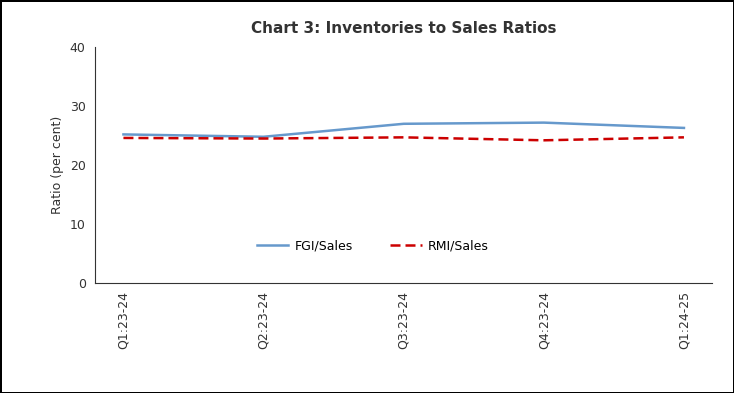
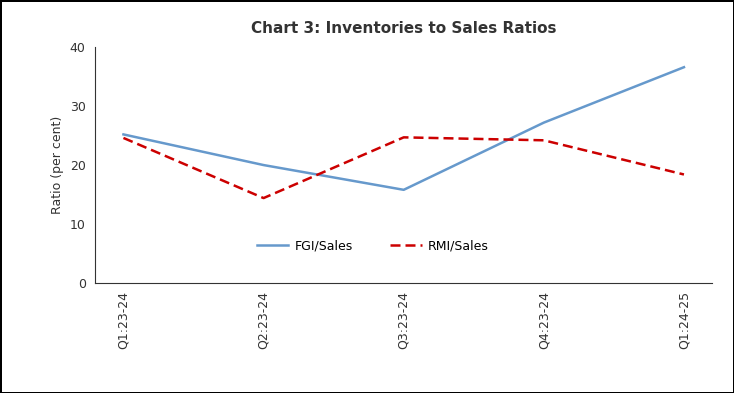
FGI/Sales/Q2:23-24: 24.8 -> 20.0
RMI/Sales/Q2:23-24: 24.5 -> 14.4
FGI/Sales/Q3:23-24: 27.0 -> 15.8
FGI/Sales/Q1:24-25: 26.3 -> 36.6
RMI/Sales/Q1:24-25: 24.7 -> 18.4
